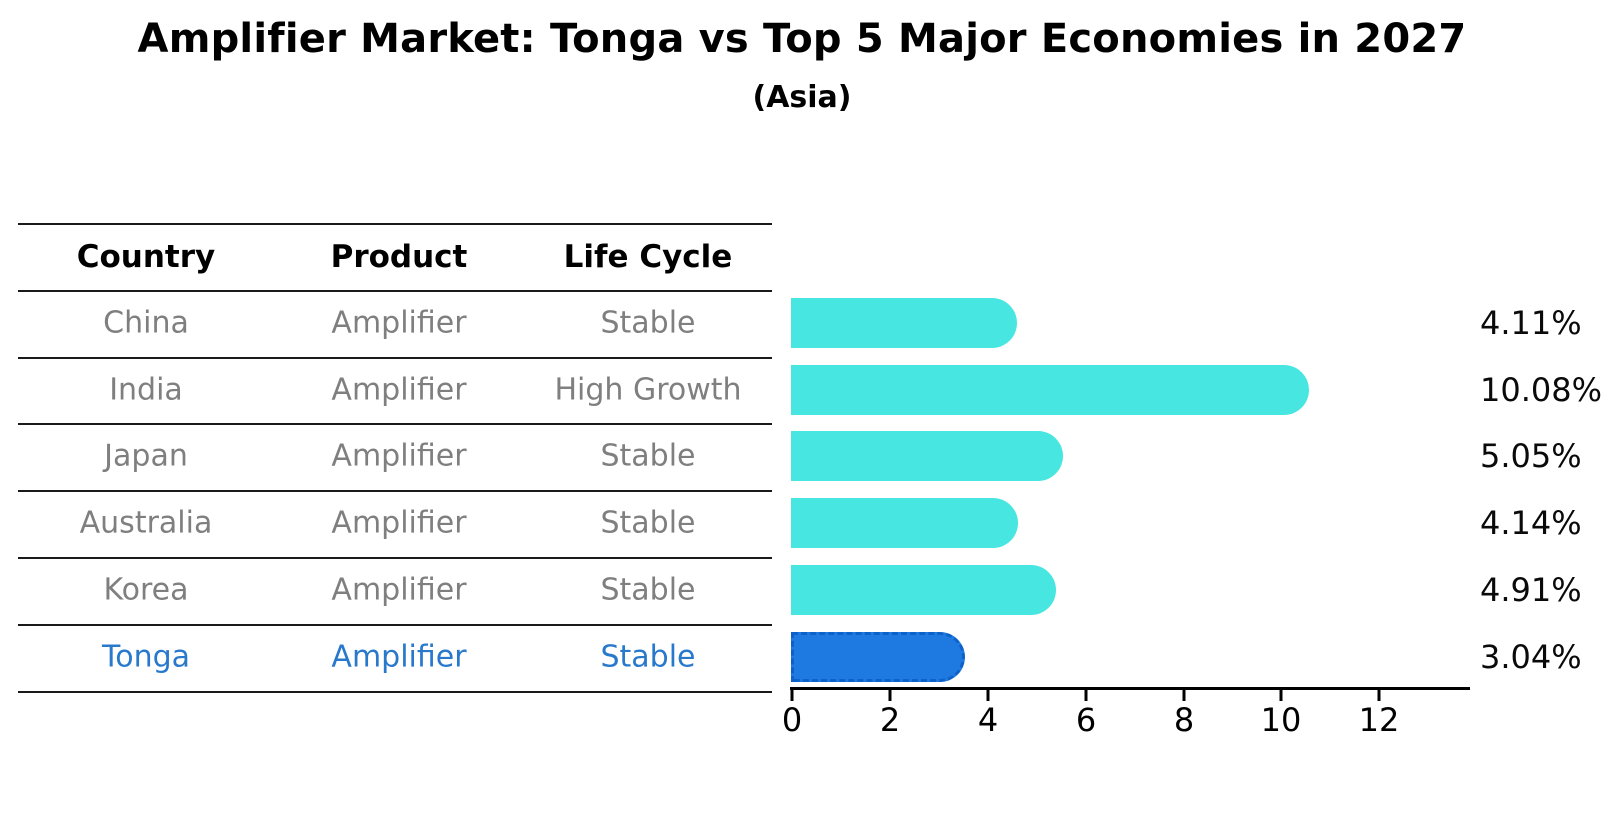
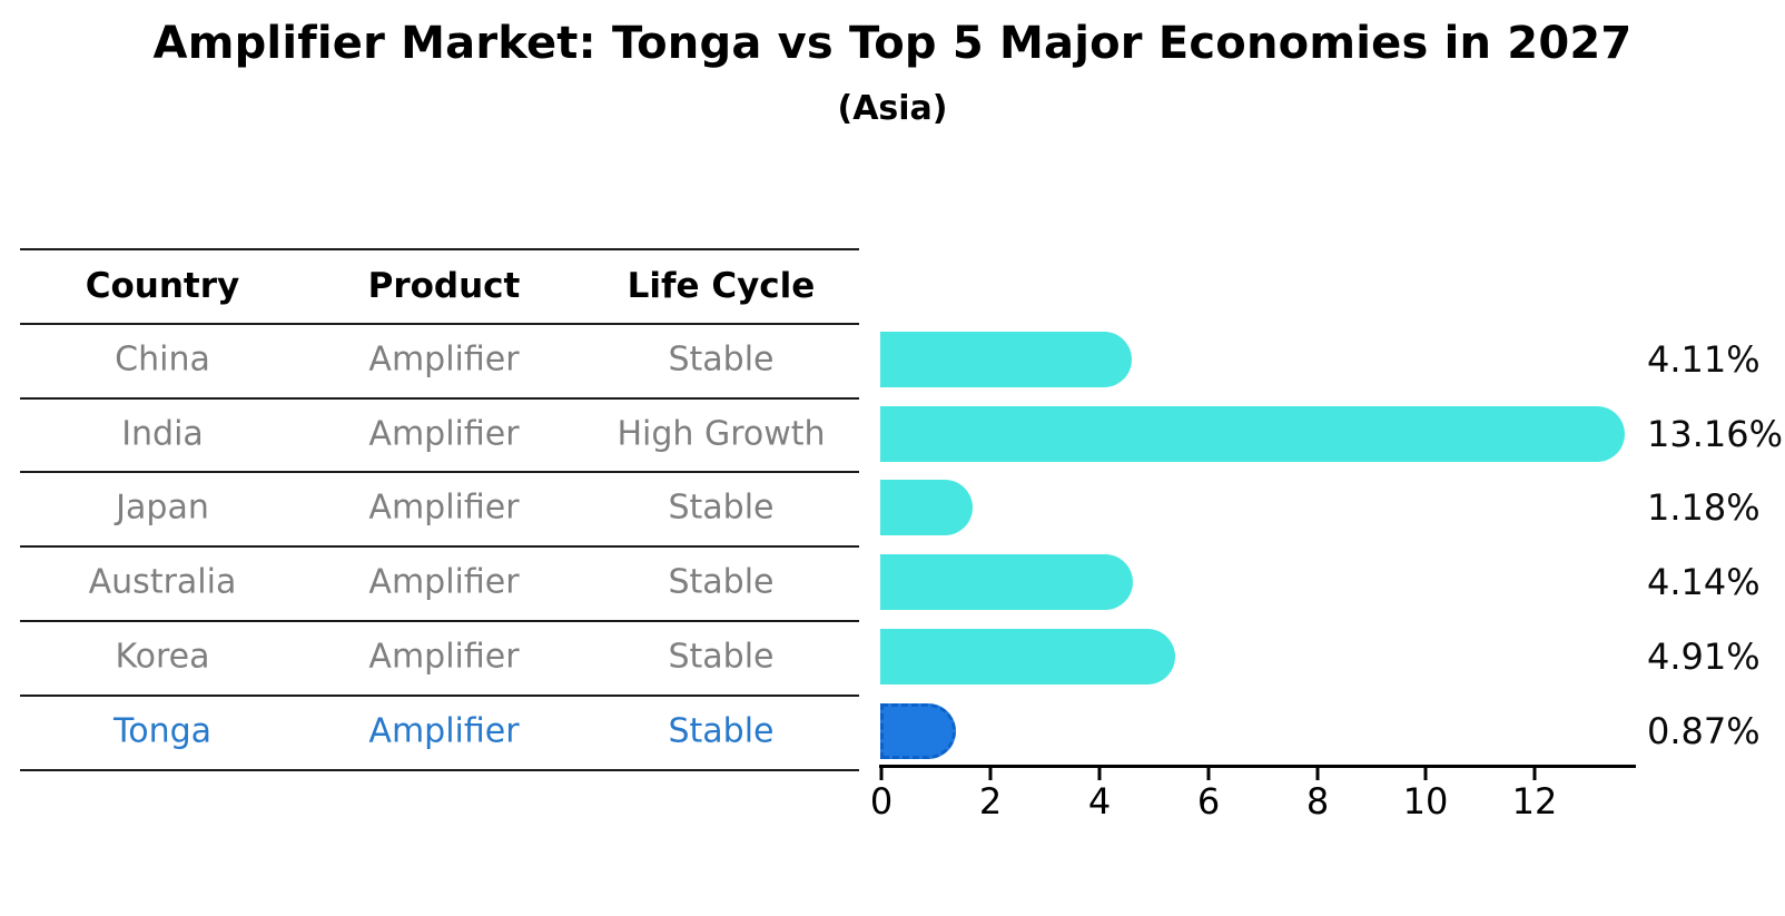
India: 10.08% -> 13.16%
Japan: 5.05% -> 1.18%
Tonga: 3.04% -> 0.87%
